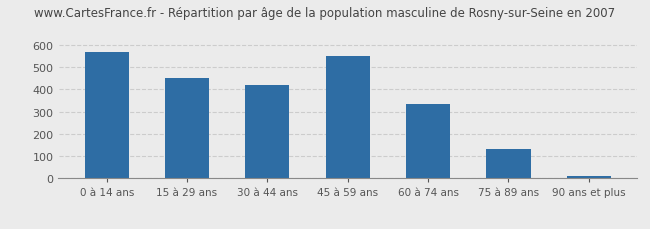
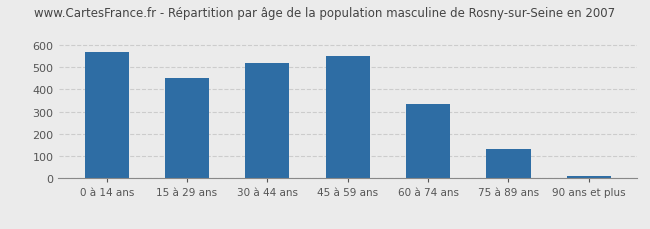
30 à 44 ans: 420 -> 520
